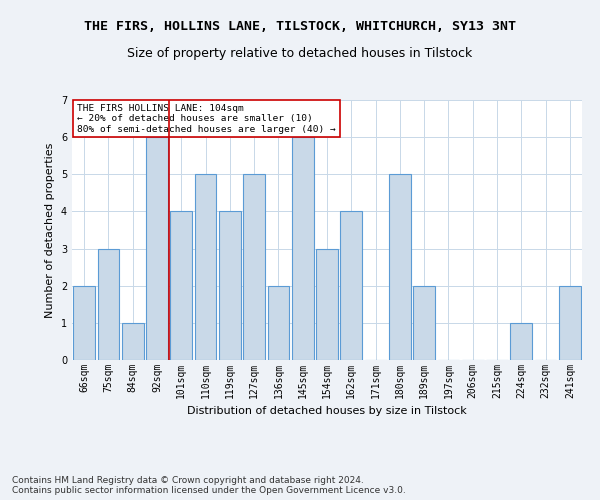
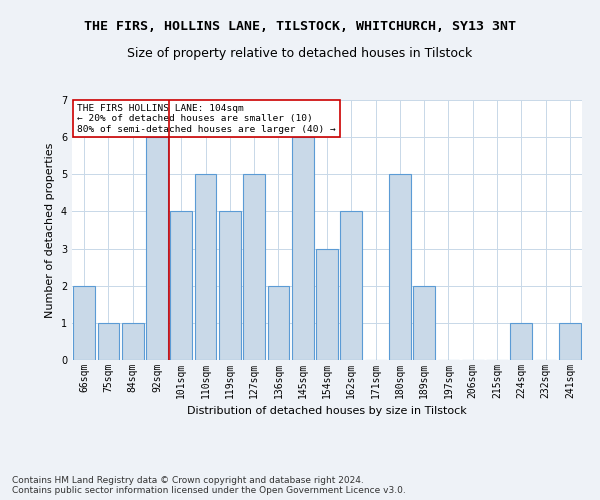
75sqm: 3 -> 1
241sqm: 2 -> 1
